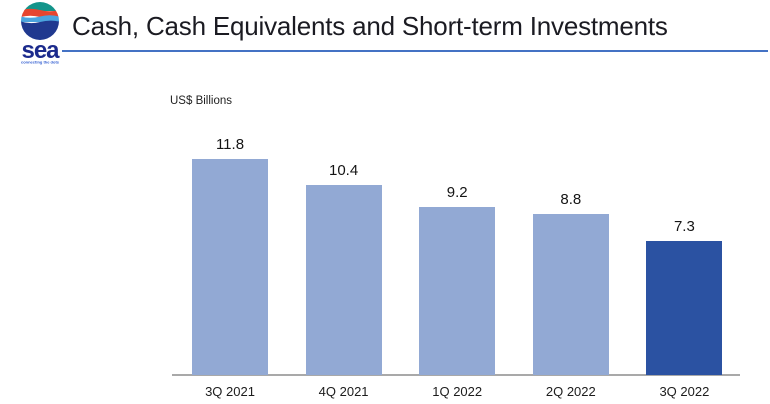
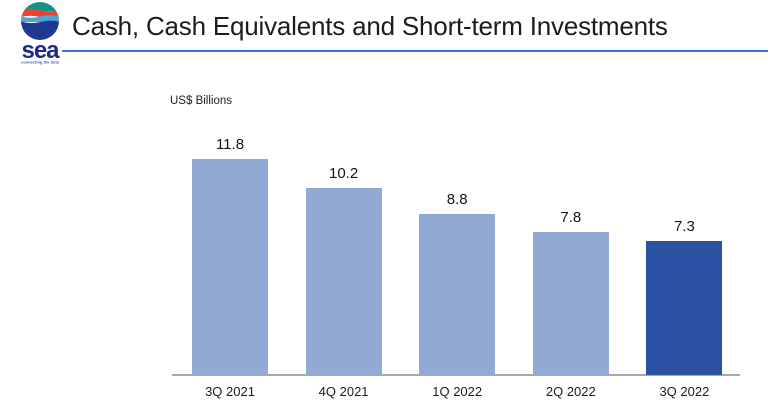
4Q 2021: 10.4 -> 10.2
1Q 2022: 9.2 -> 8.8
2Q 2022: 8.8 -> 7.8
